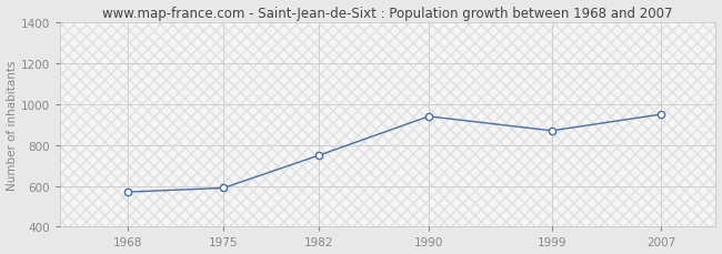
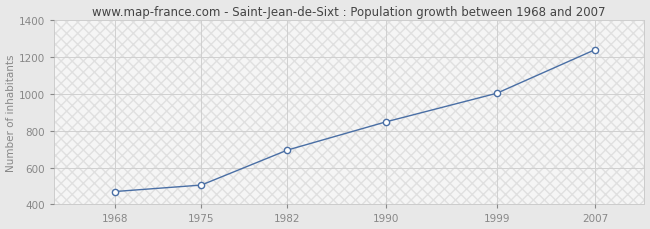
1968: 570 -> 470
1975: 590 -> 500
1982: 750 -> 700
1990: 940 -> 850
1999: 870 -> 1000
2007: 950 -> 1240
